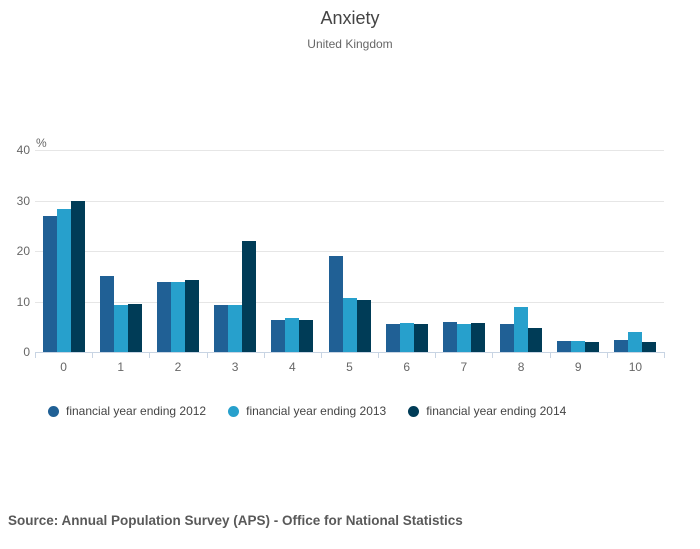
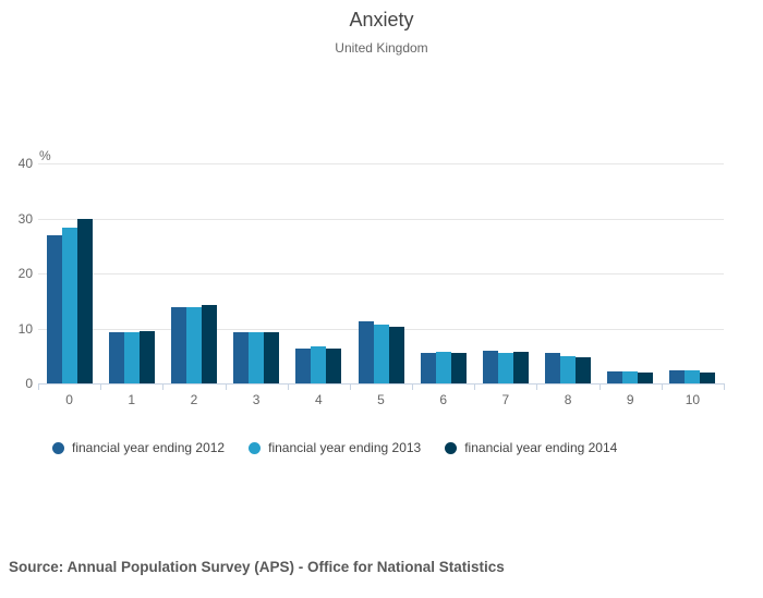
financial year ending 2012/1: 15 -> 9
financial year ending 2014/3: 22 -> 9
financial year ending 2012/5: 19 -> 11
financial year ending 2013/8: 9 -> 5
financial year ending 2013/10: 4 -> 2
